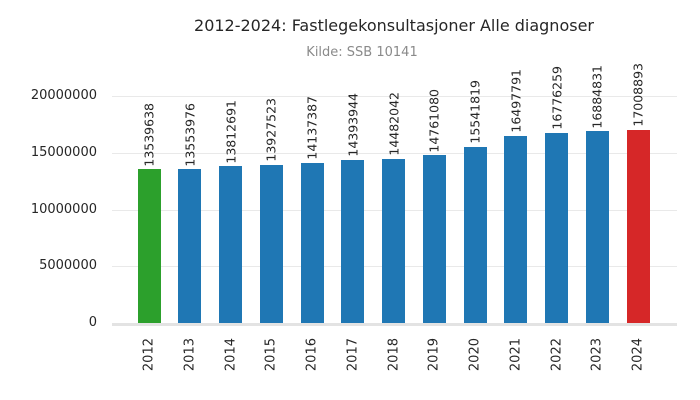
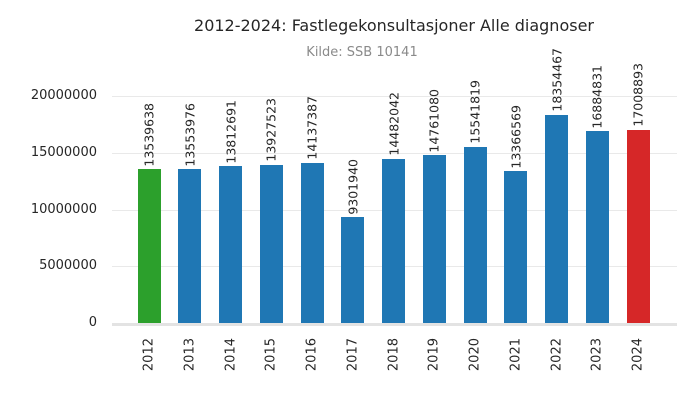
2017: 14393944 -> 9301940
2021: 16497791 -> 13366569
2022: 16776259 -> 18354467
